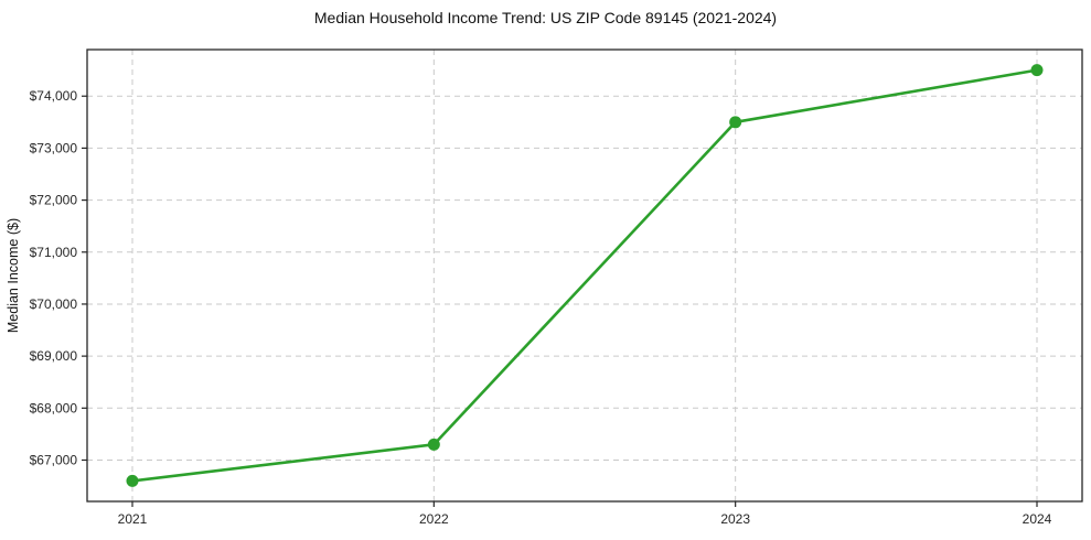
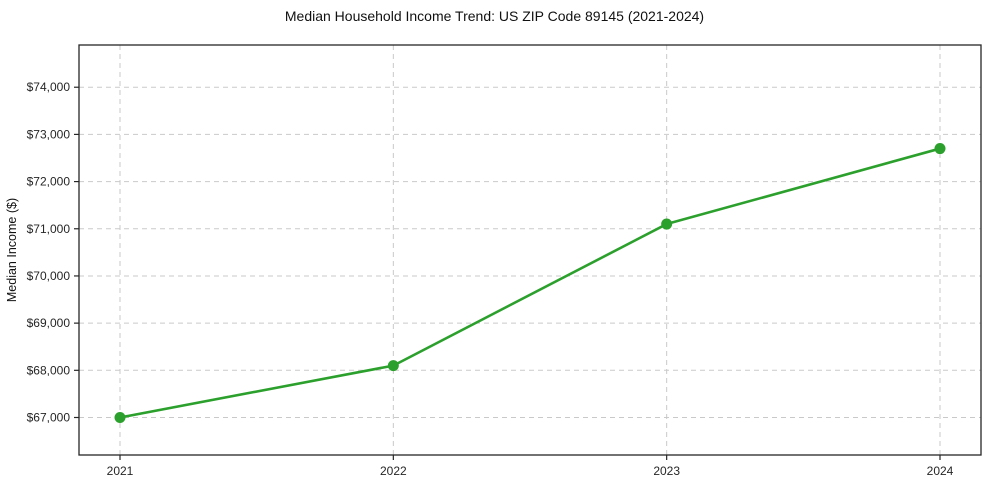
2021: $66600 -> $67000
2022: $67300 -> $68100
2023: $73500 -> $71100
2024: $74500 -> $72700
